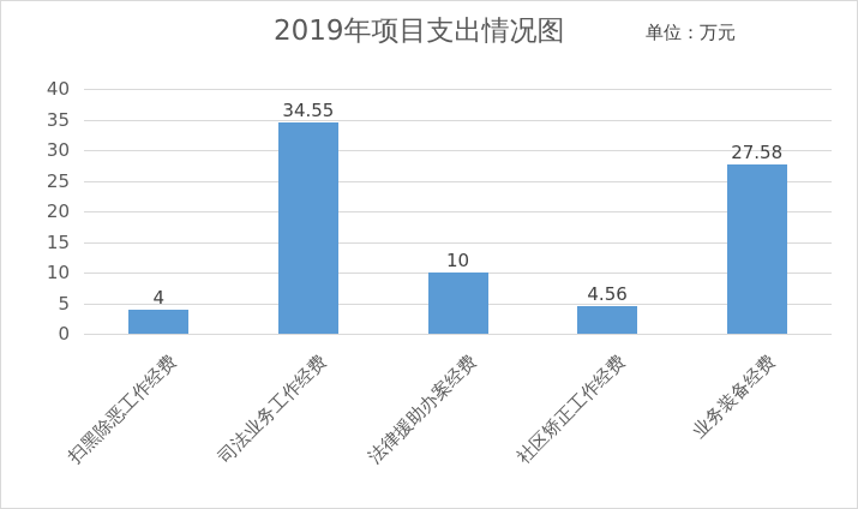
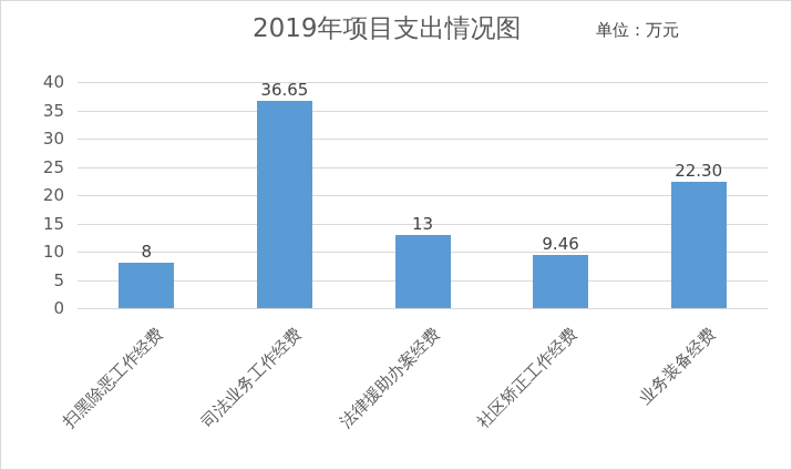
扫黑除恶工作经费: 4 -> 8
司法业务工作经费: 34.55 -> 36.65
法律援助办案经费: 10 -> 13
社区矫正工作经费: 4.56 -> 9.46
业务装备经费: 27.58 -> 22.30
